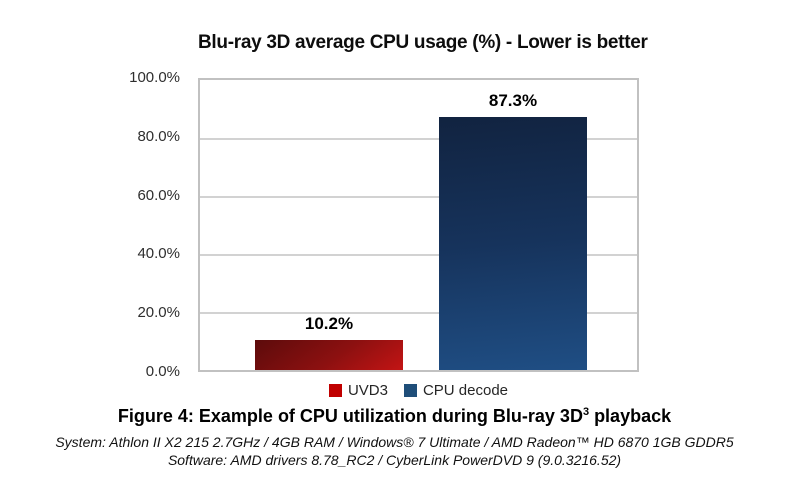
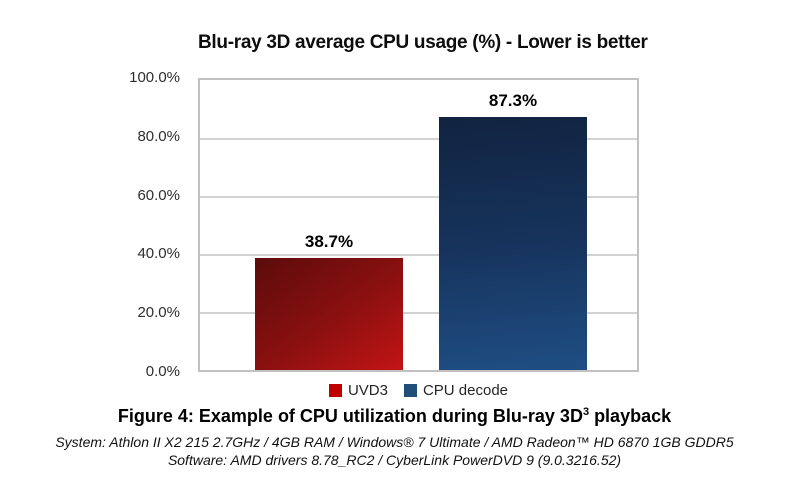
UVD3: 10.2% -> 38.7%
